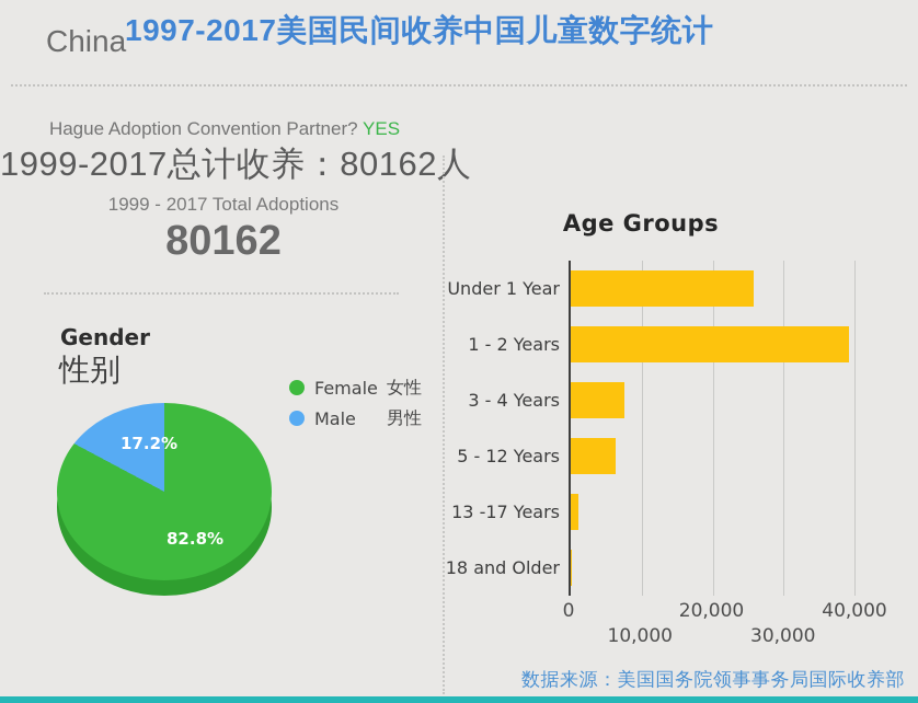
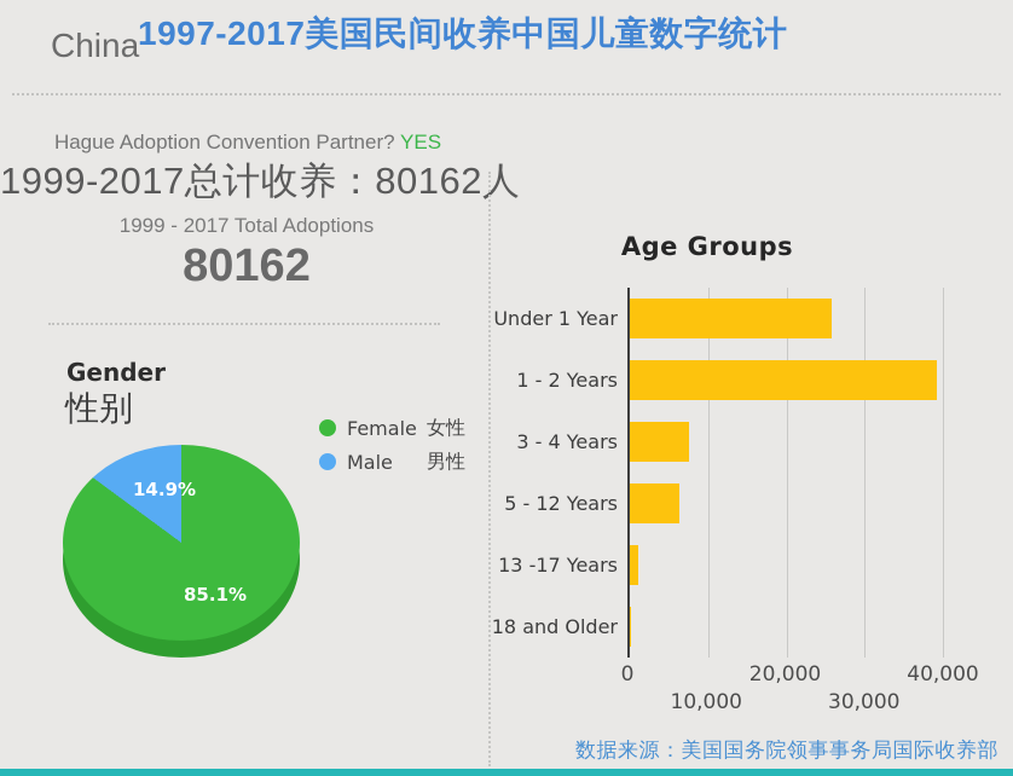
Gender/Female 女性: 82.8% -> 85.1%
Gender/Male 男性: 17.2% -> 14.9%
